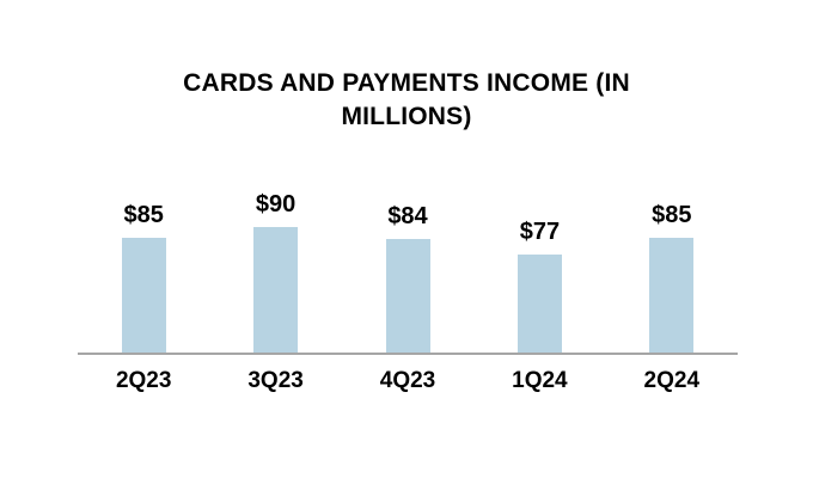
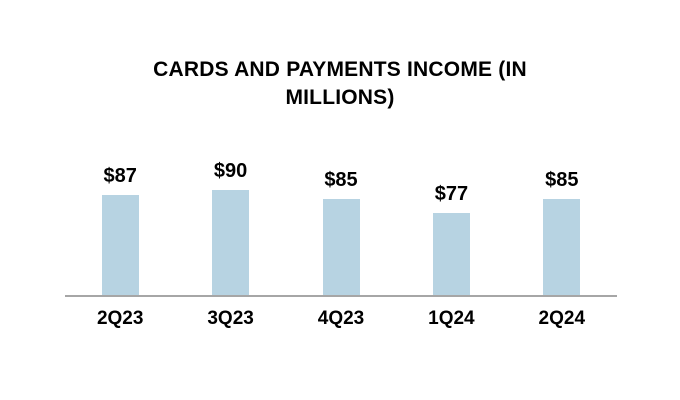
2Q23: $85 -> $87
4Q23: $84 -> $85
